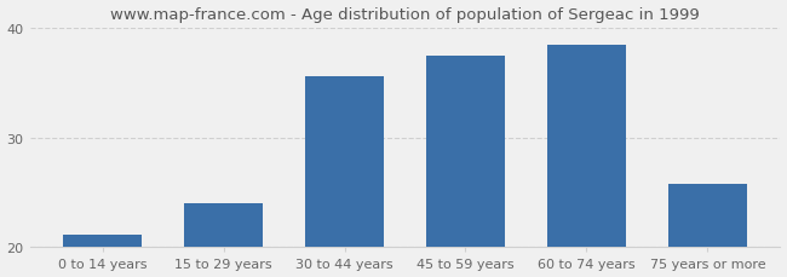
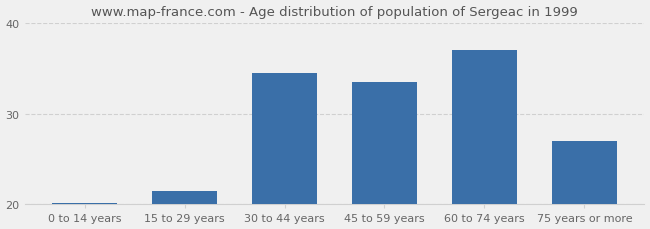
0 to 14 years: 21.2 -> 20.2
15 to 29 years: 24.0 -> 21.5
30 to 44 years: 35.6 -> 34.5
45 to 59 years: 37.4 -> 33.5
60 to 74 years: 38.4 -> 37.0
75 years or more: 25.8 -> 27.0
